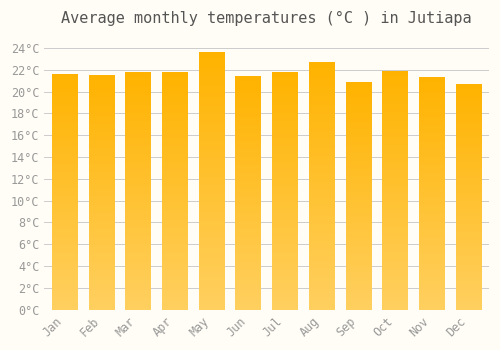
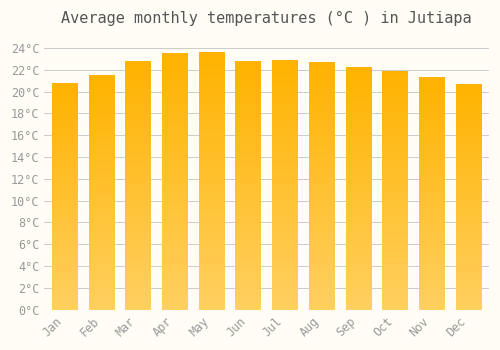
Jan: 21.6°C -> 20.8°C
Mar: 21.8°C -> 22.8°C
Apr: 21.8°C -> 23.5°C
Jun: 21.4°C -> 22.8°C
Jul: 21.8°C -> 22.9°C
Sep: 20.9°C -> 22.2°C
